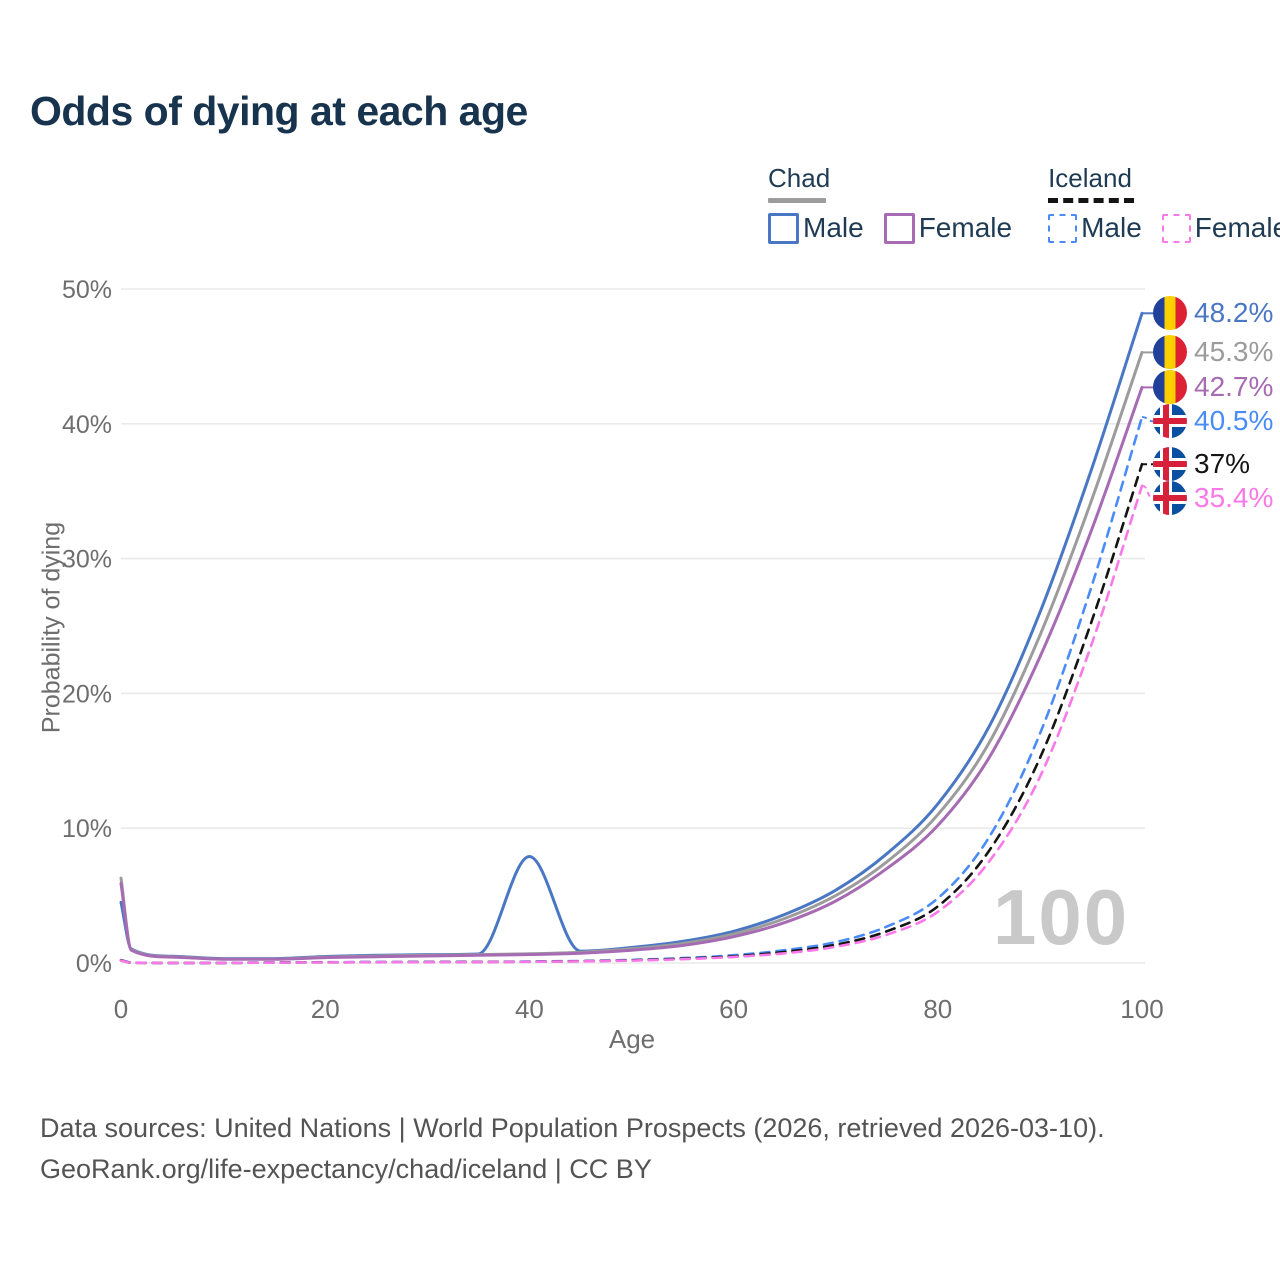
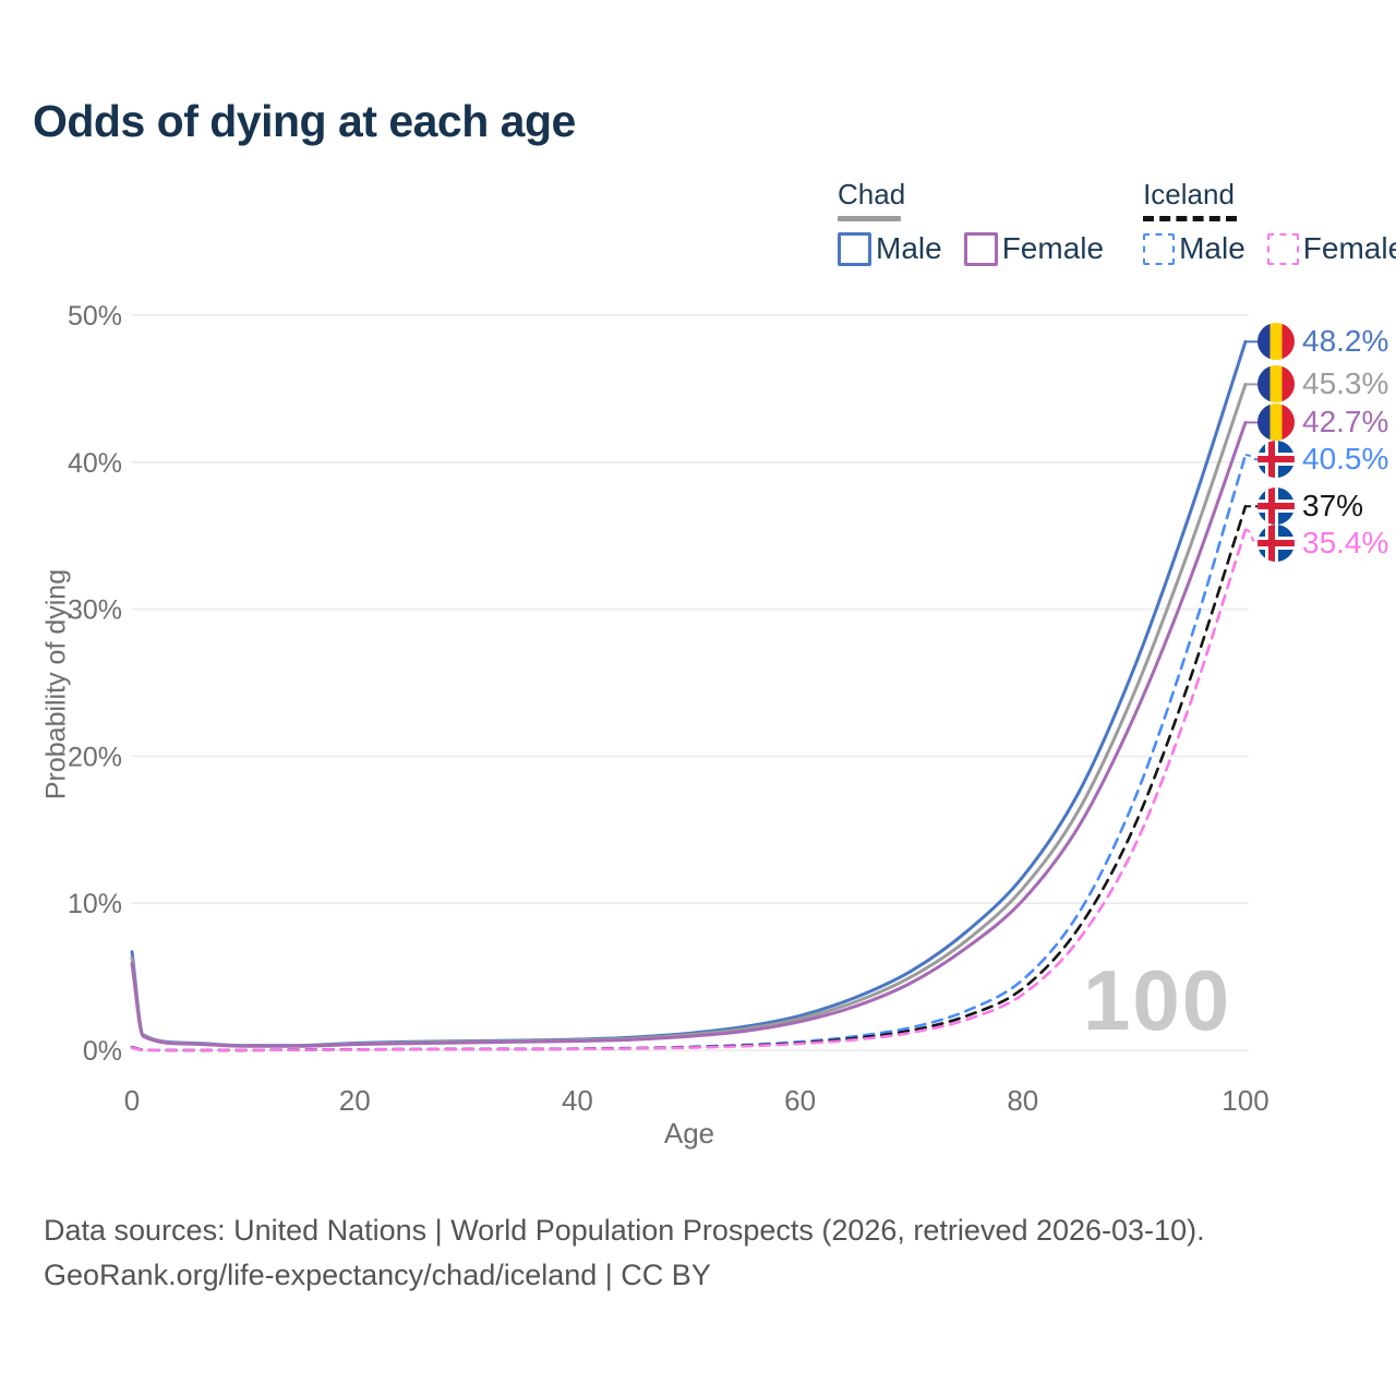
Chad Male/0: 4.5% -> 6.7%
Chad Male/40: 7.9% -> 0.7%
